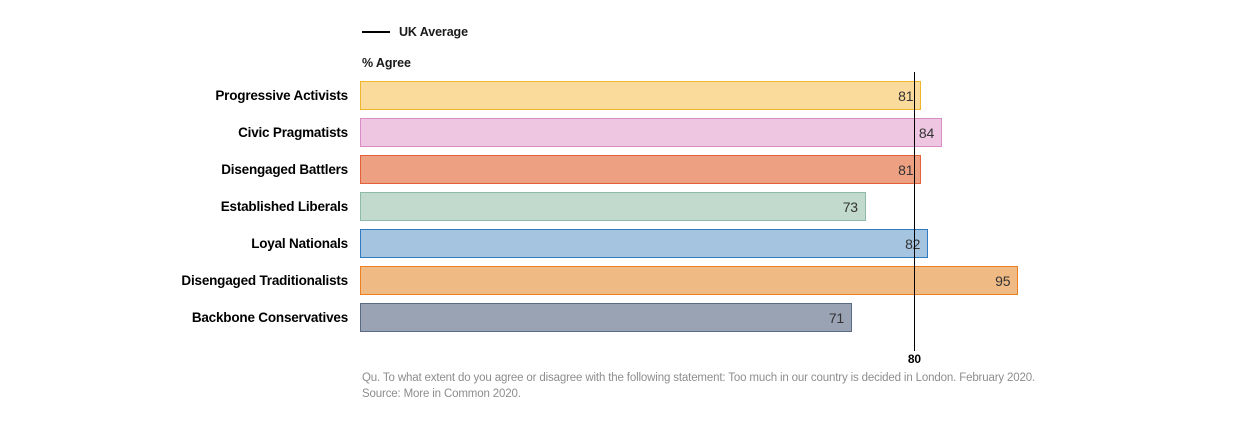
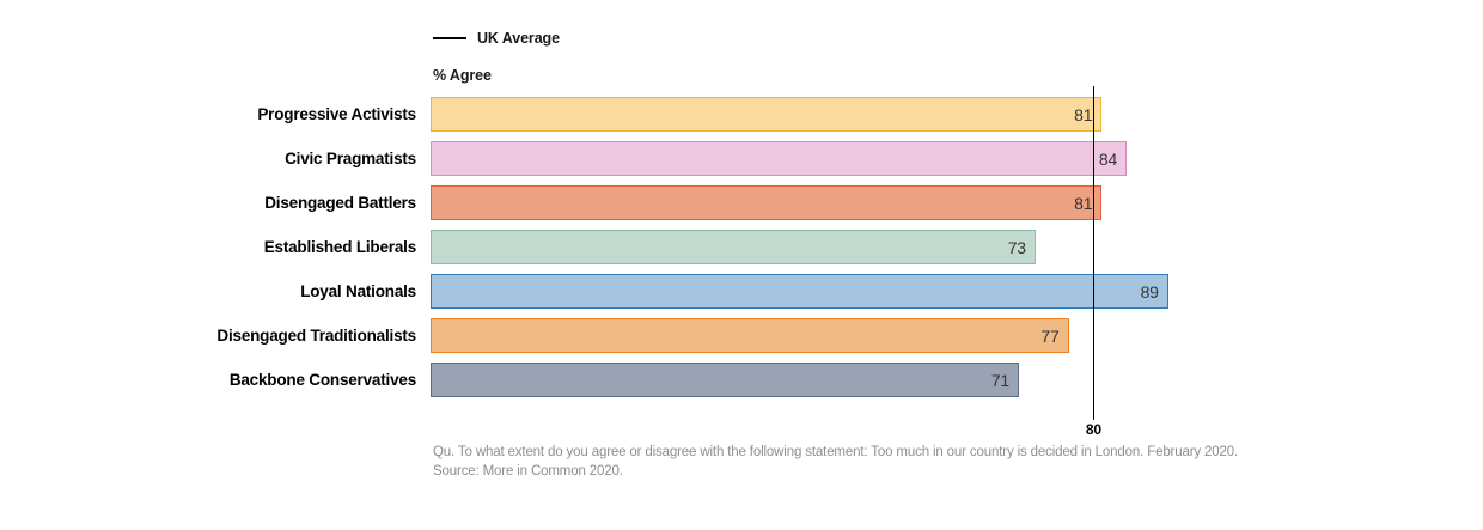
Loyal Nationals: 82 -> 89
Disengaged Traditionalists: 95 -> 77
